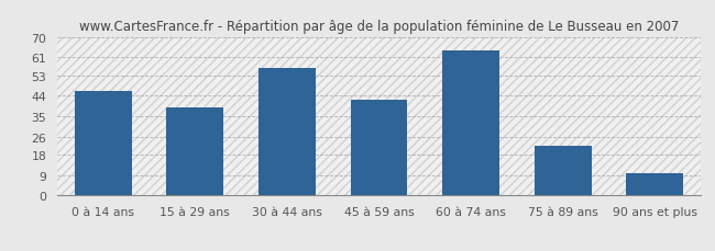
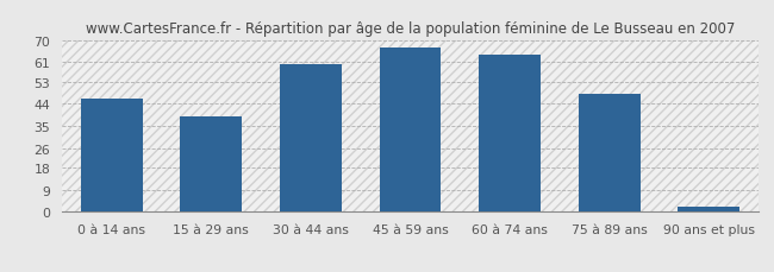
30 à 44 ans: 56 -> 60
45 à 59 ans: 42 -> 67
75 à 89 ans: 22 -> 48
90 ans et plus: 10 -> 2
